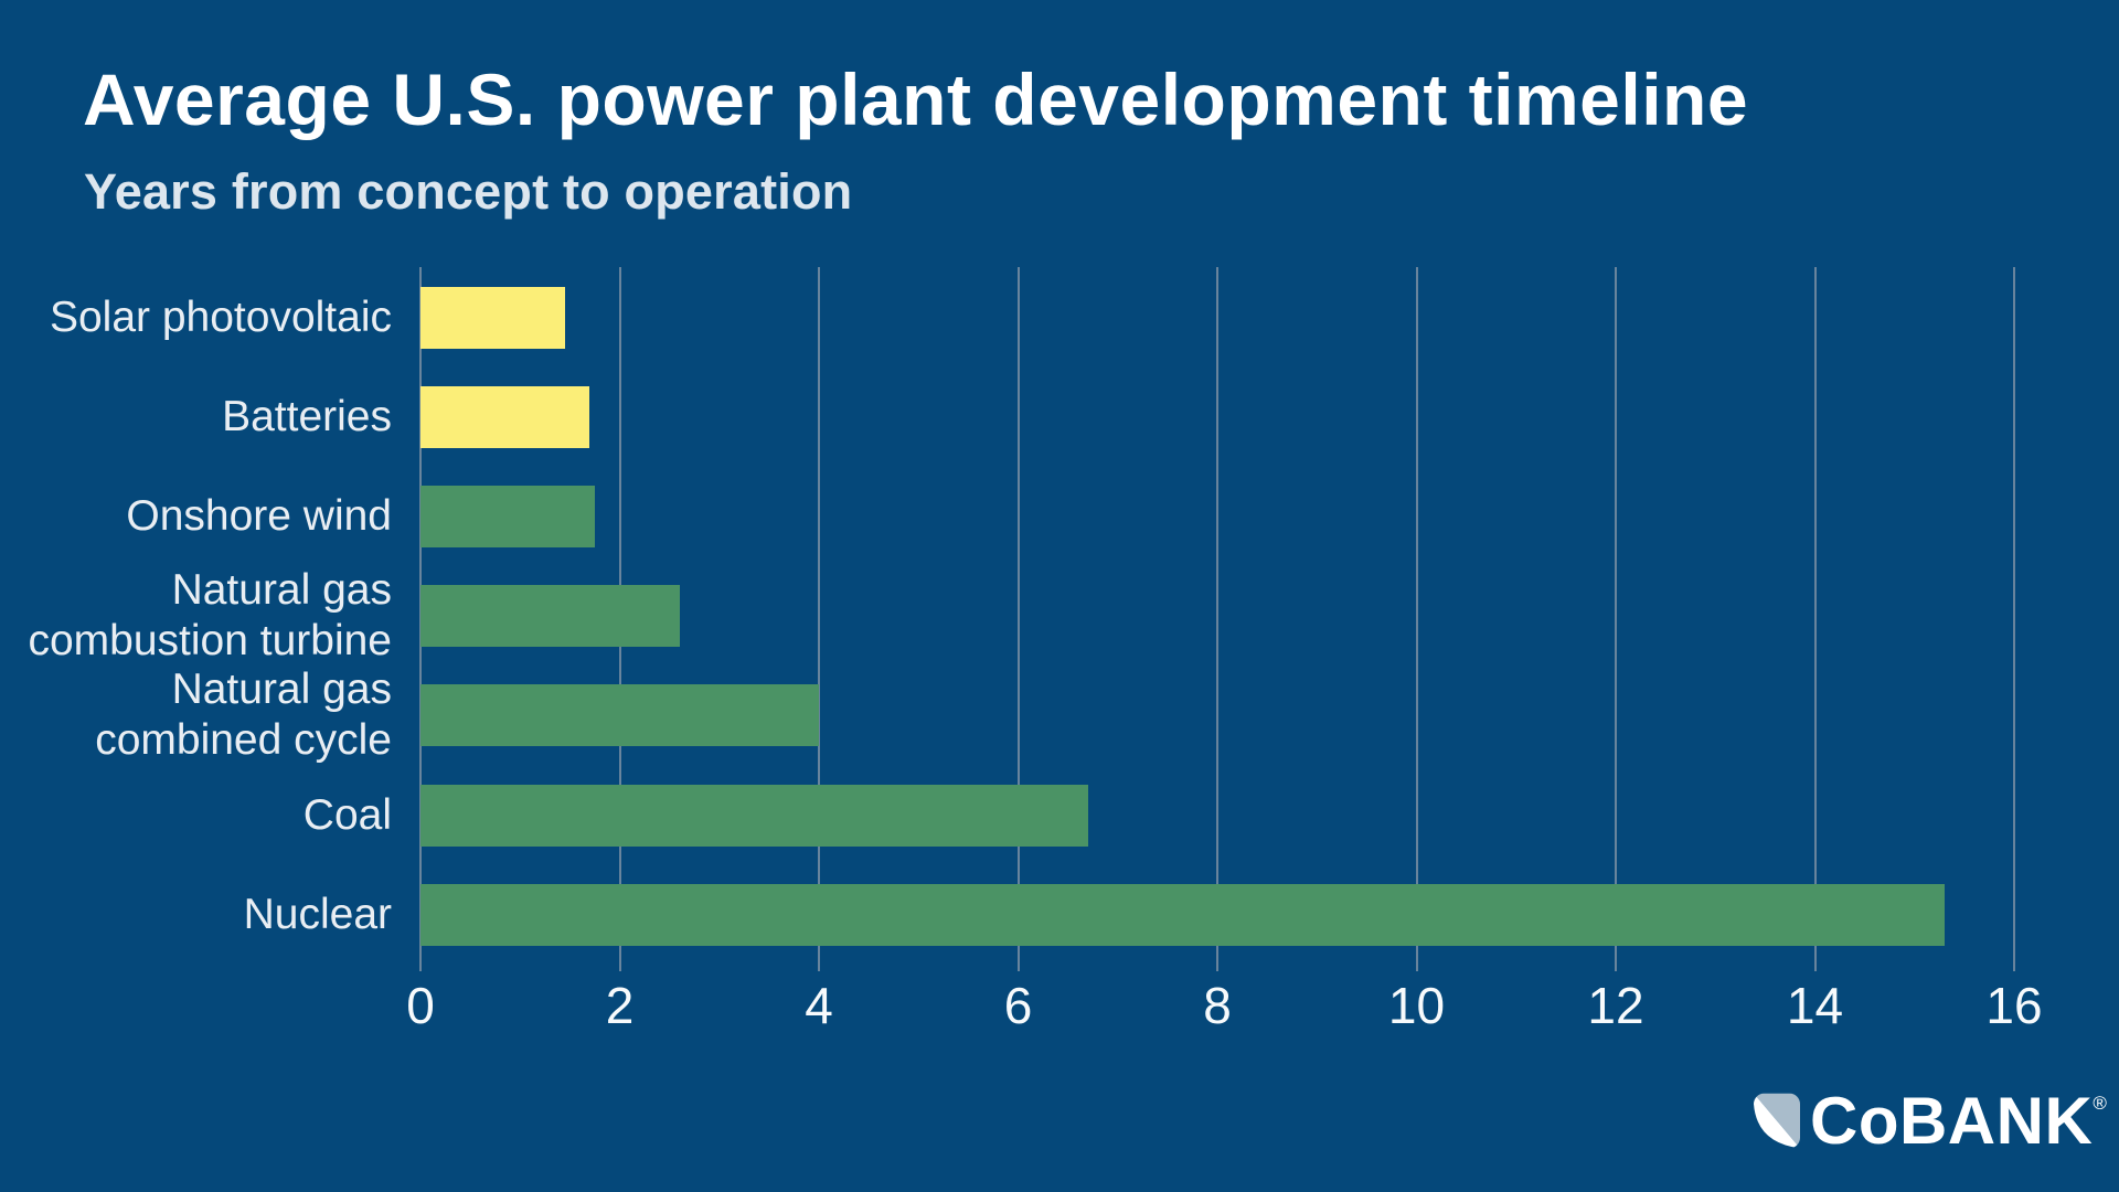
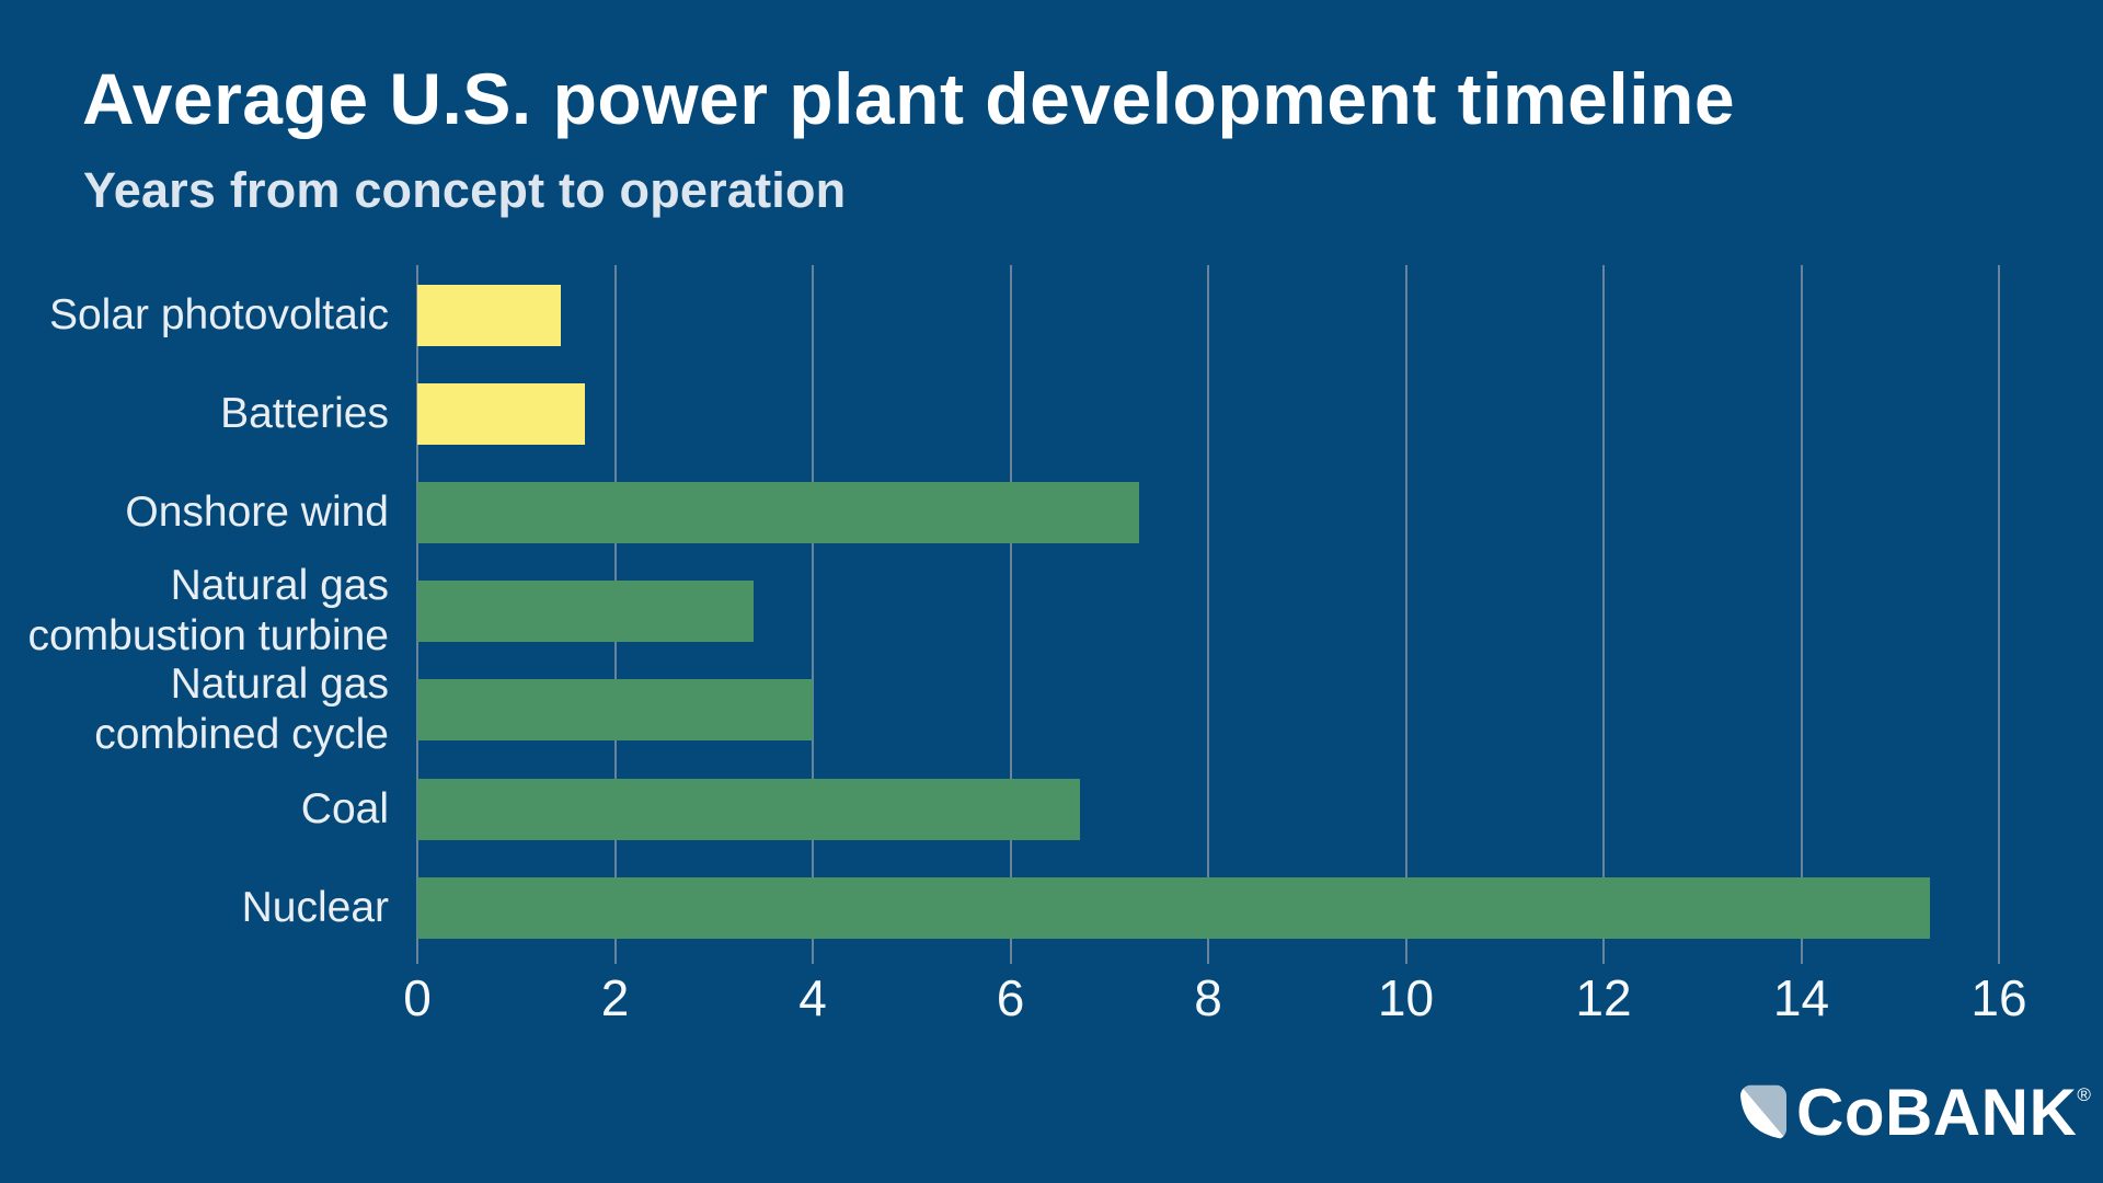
Onshore wind: 1.8 -> 7.3
Natural gas combustion turbine: 2.6 -> 3.4
